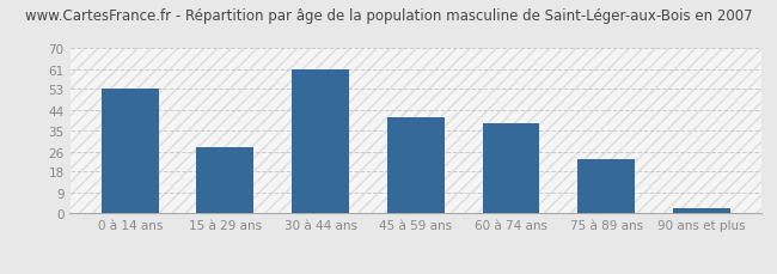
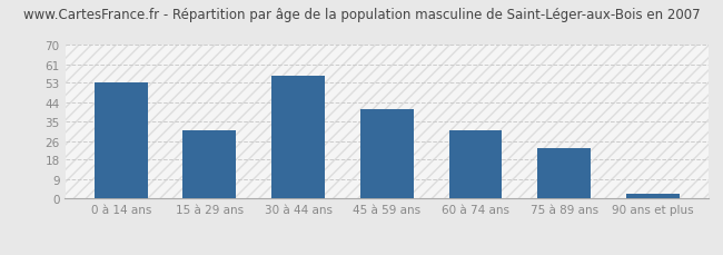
15 à 29 ans: 28 -> 31
30 à 44 ans: 61 -> 56
60 à 74 ans: 38 -> 31
